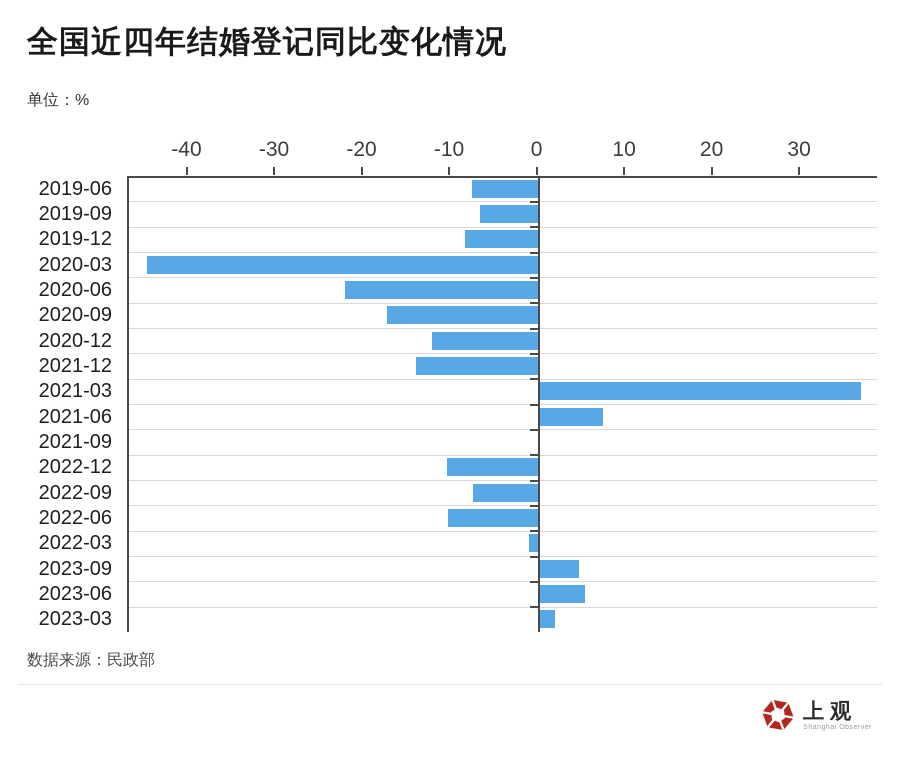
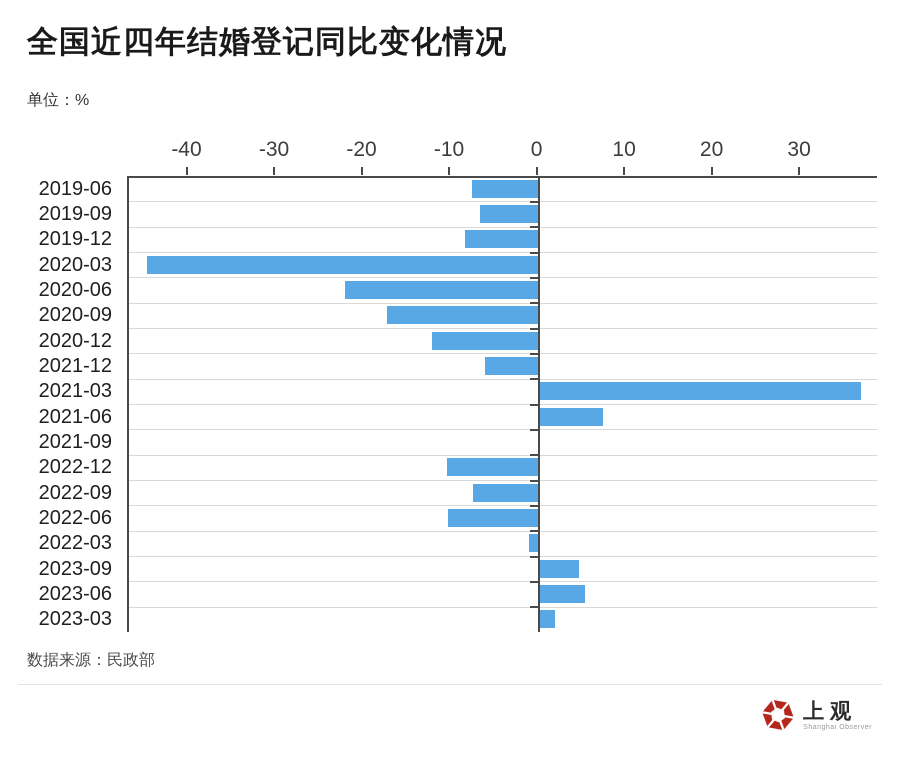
2021-12: -14 -> -6
